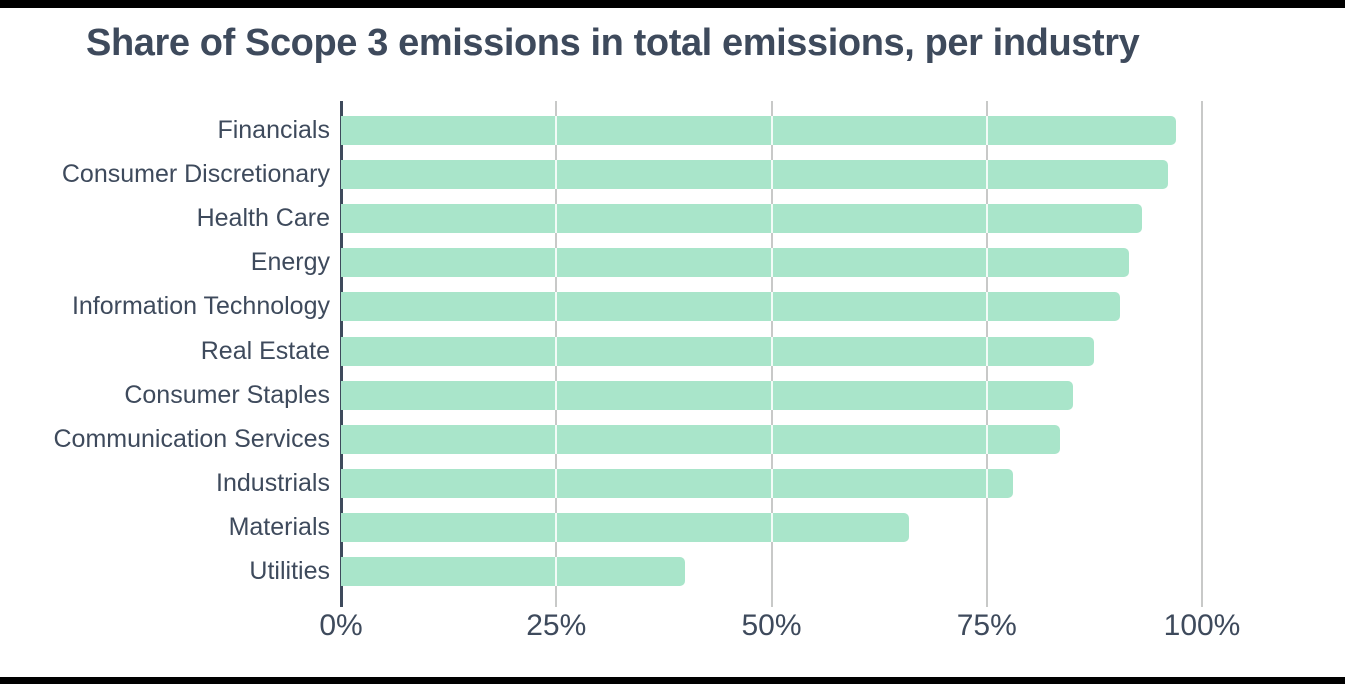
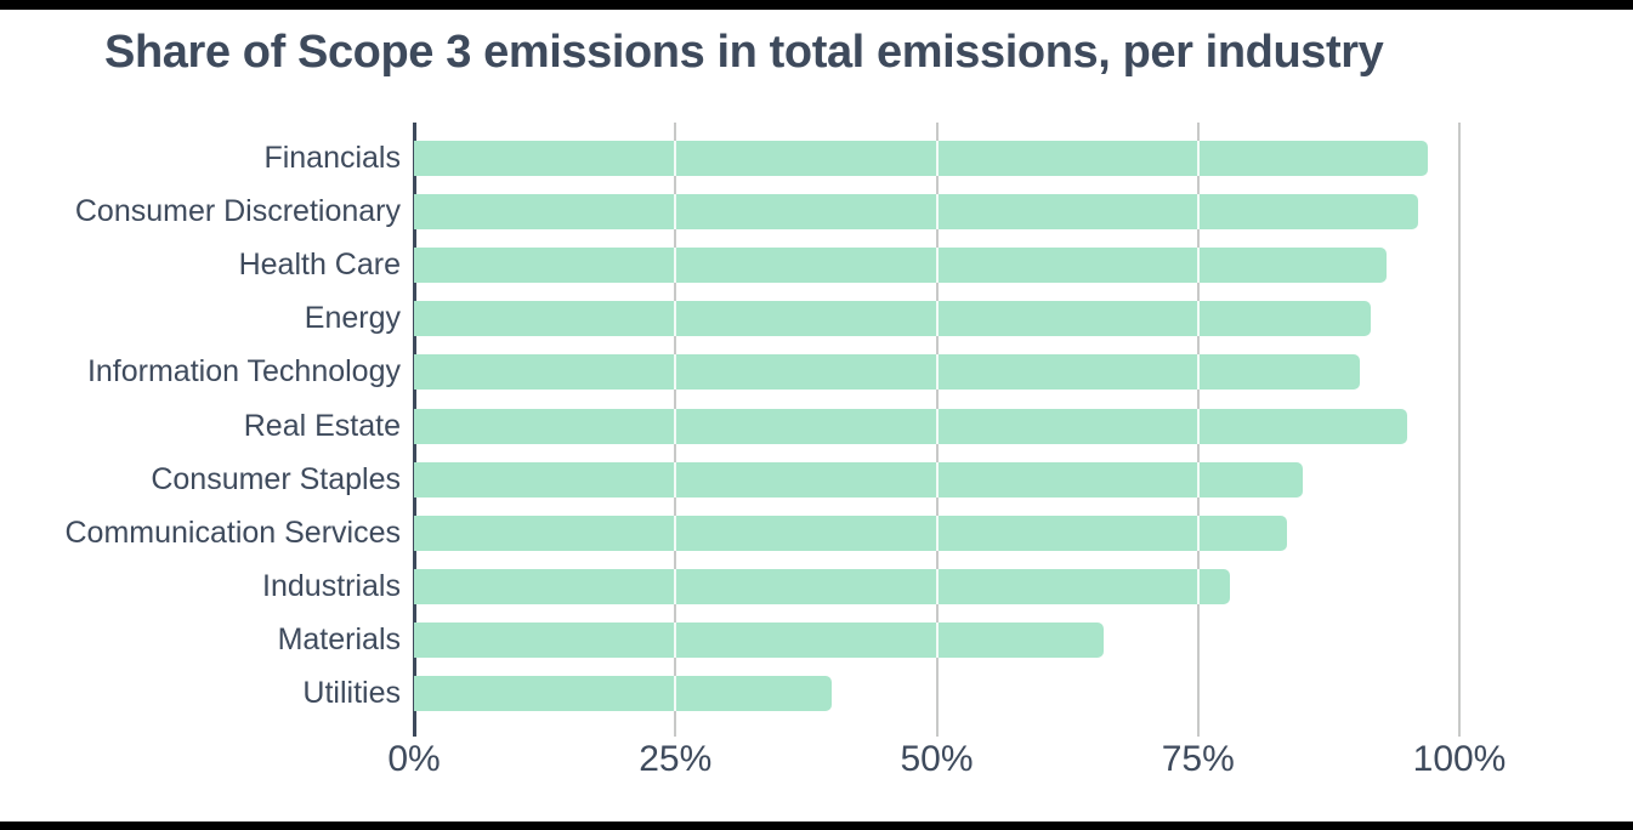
Real Estate: 88% -> 95%
